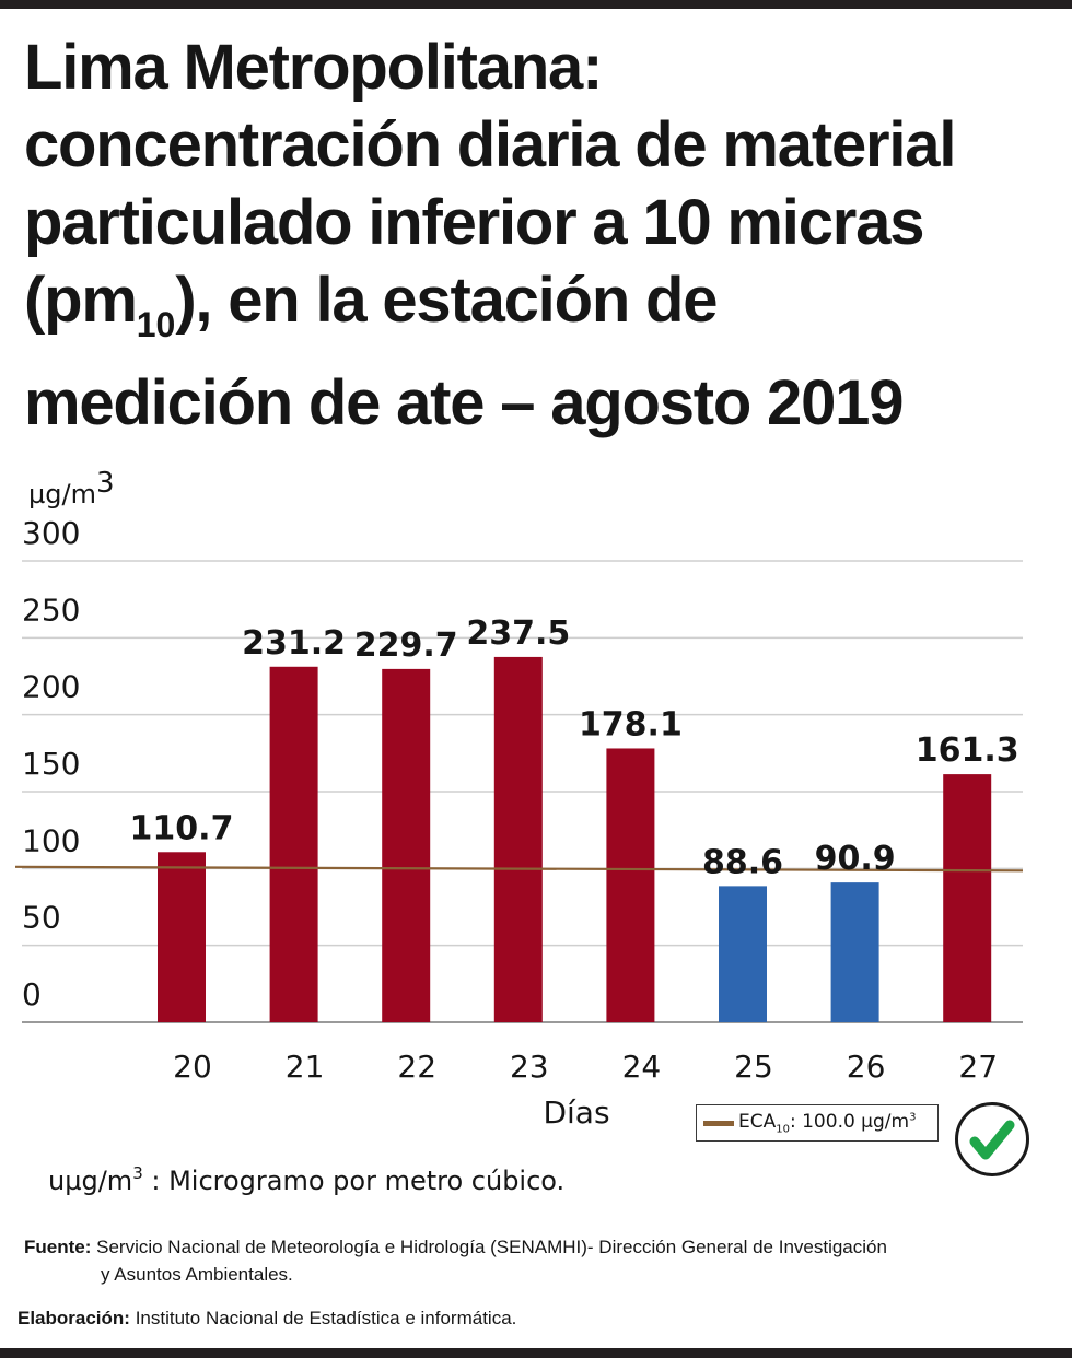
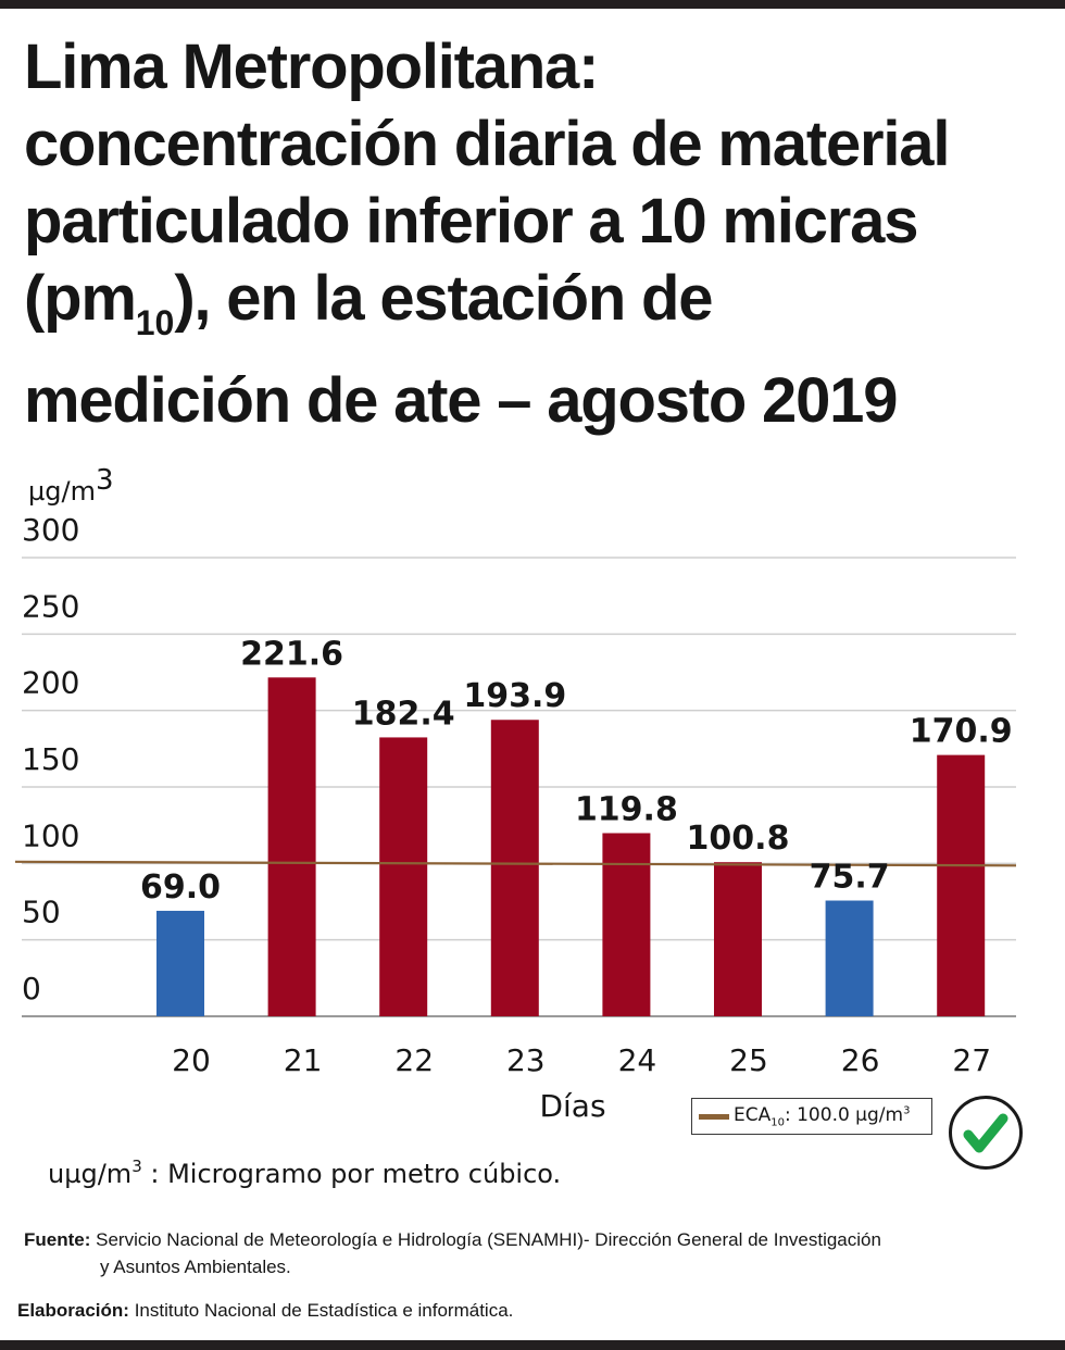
20: 110.7 -> 69.0
21: 231.2 -> 221.6
22: 229.7 -> 182.4
23: 237.5 -> 193.9
24: 178.1 -> 119.8
25: 88.6 -> 100.8
26: 90.9 -> 75.7
27: 161.3 -> 170.9
